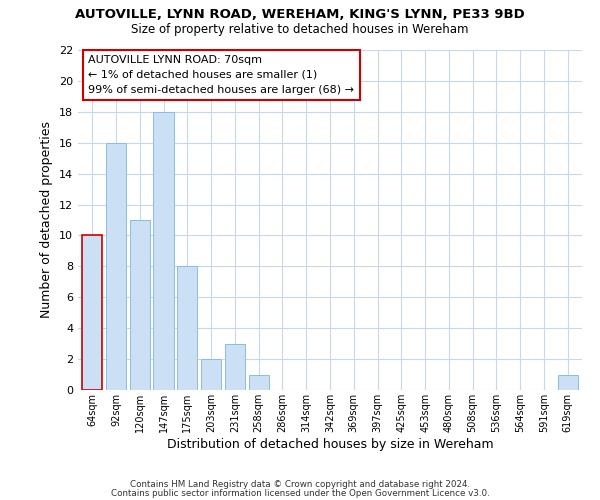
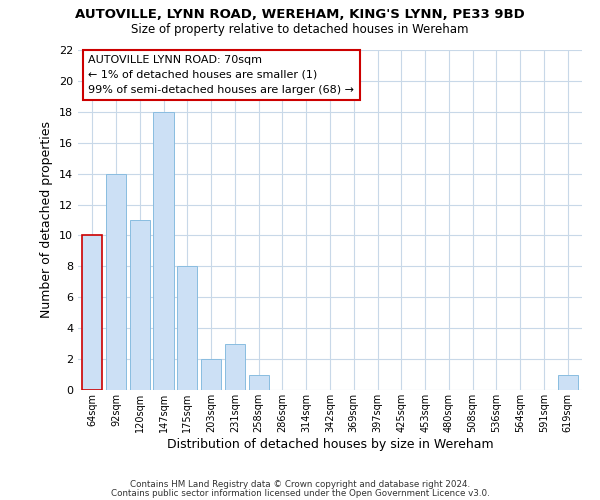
92sqm: 16 -> 14
